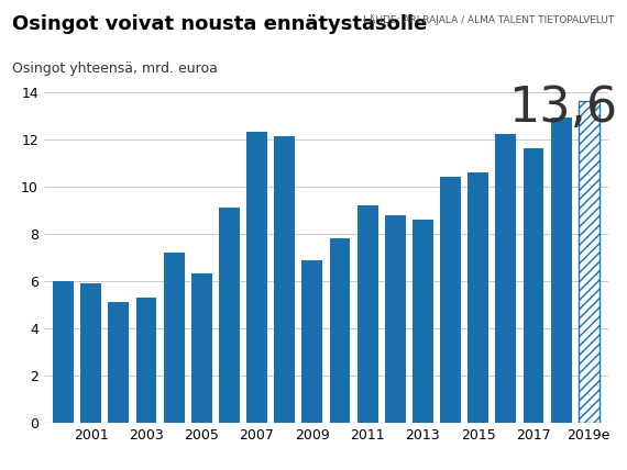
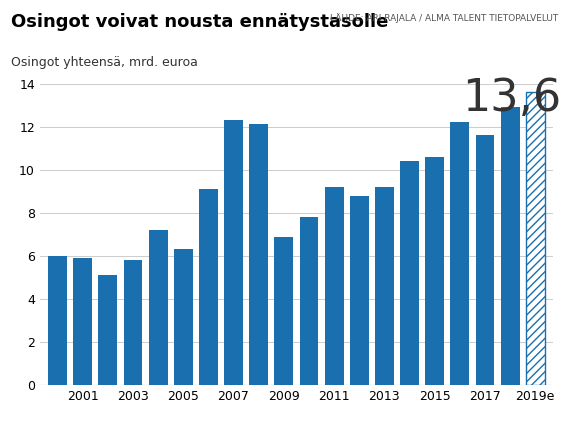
2003: 5.3 -> 5.8
2013: 8.6 -> 9.2
